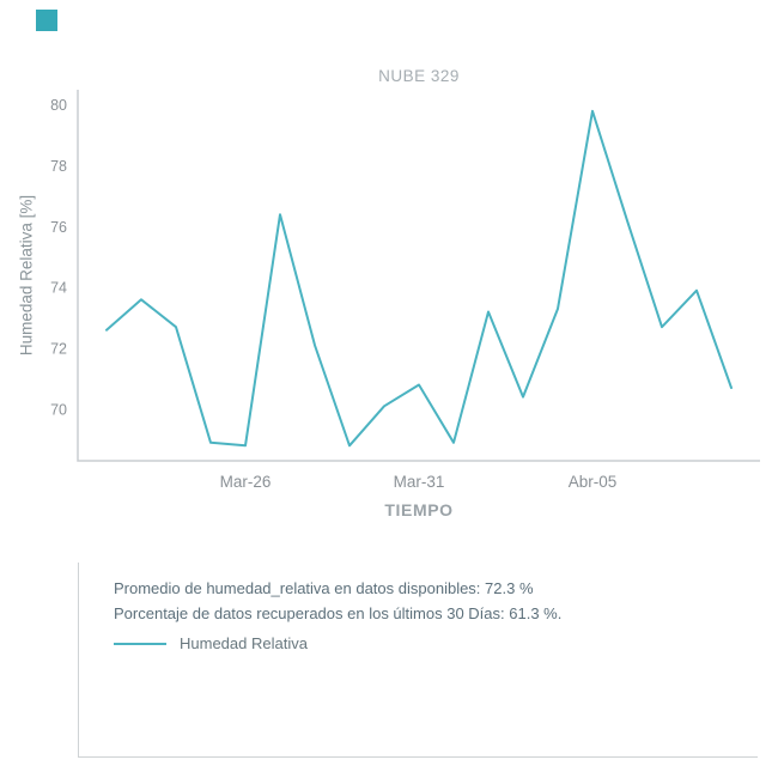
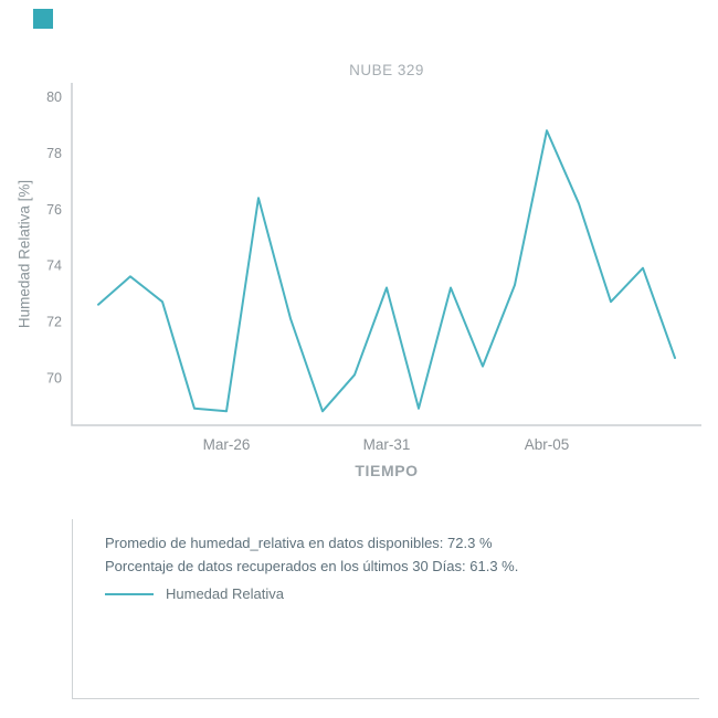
Mar-31: 70.8 -> 73.2
Abr-05: 79.8 -> 78.8
